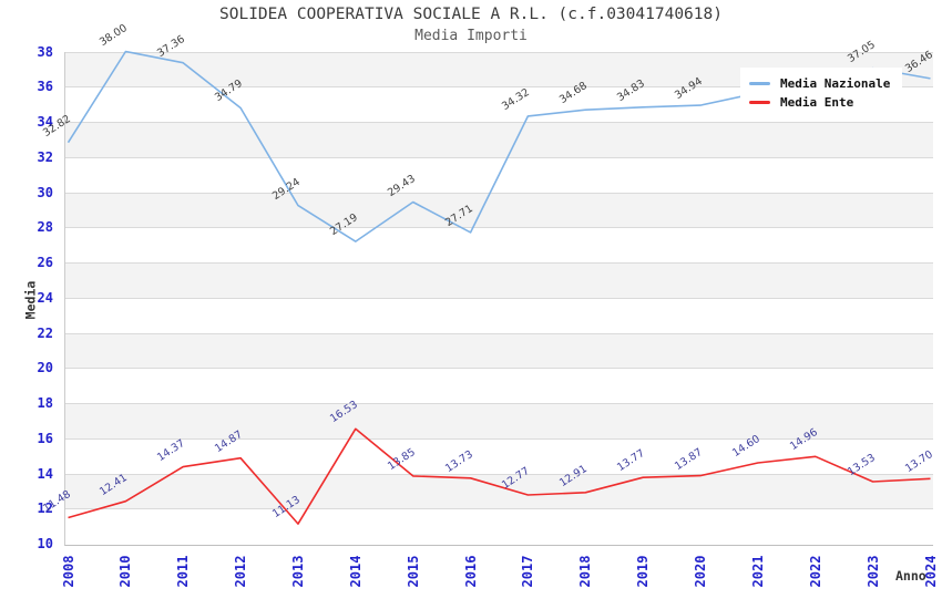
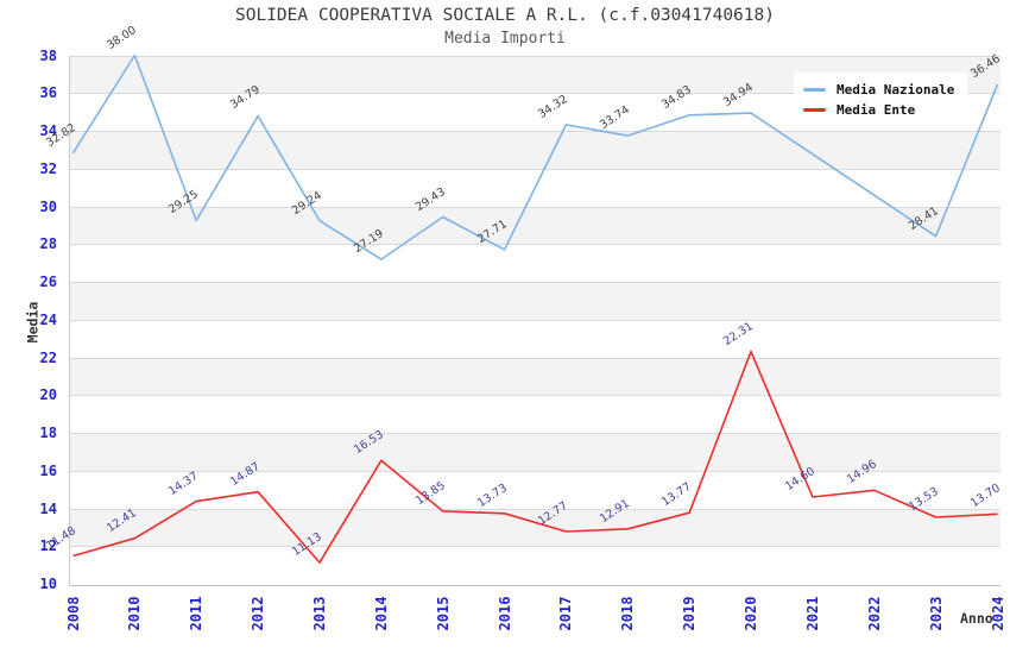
Media Nazionale/2011: 37.36 -> 29.25
Media Nazionale/2018: 34.68 -> 33.74
Media Ente/2020: 13.87 -> 22.31
Media Nazionale/2023: 37.05 -> 28.41
